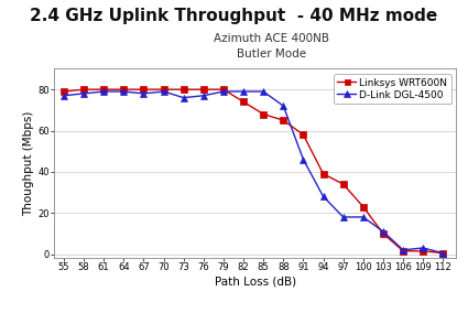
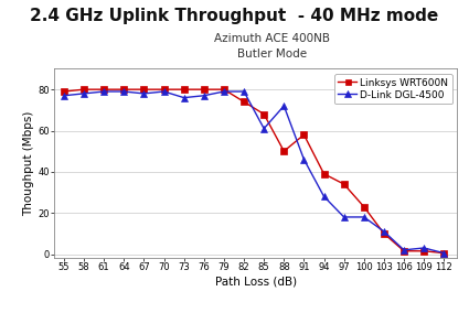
D-Link DGL-4500/85: 79 -> 61
Linksys WRT600N/88: 65 -> 50
